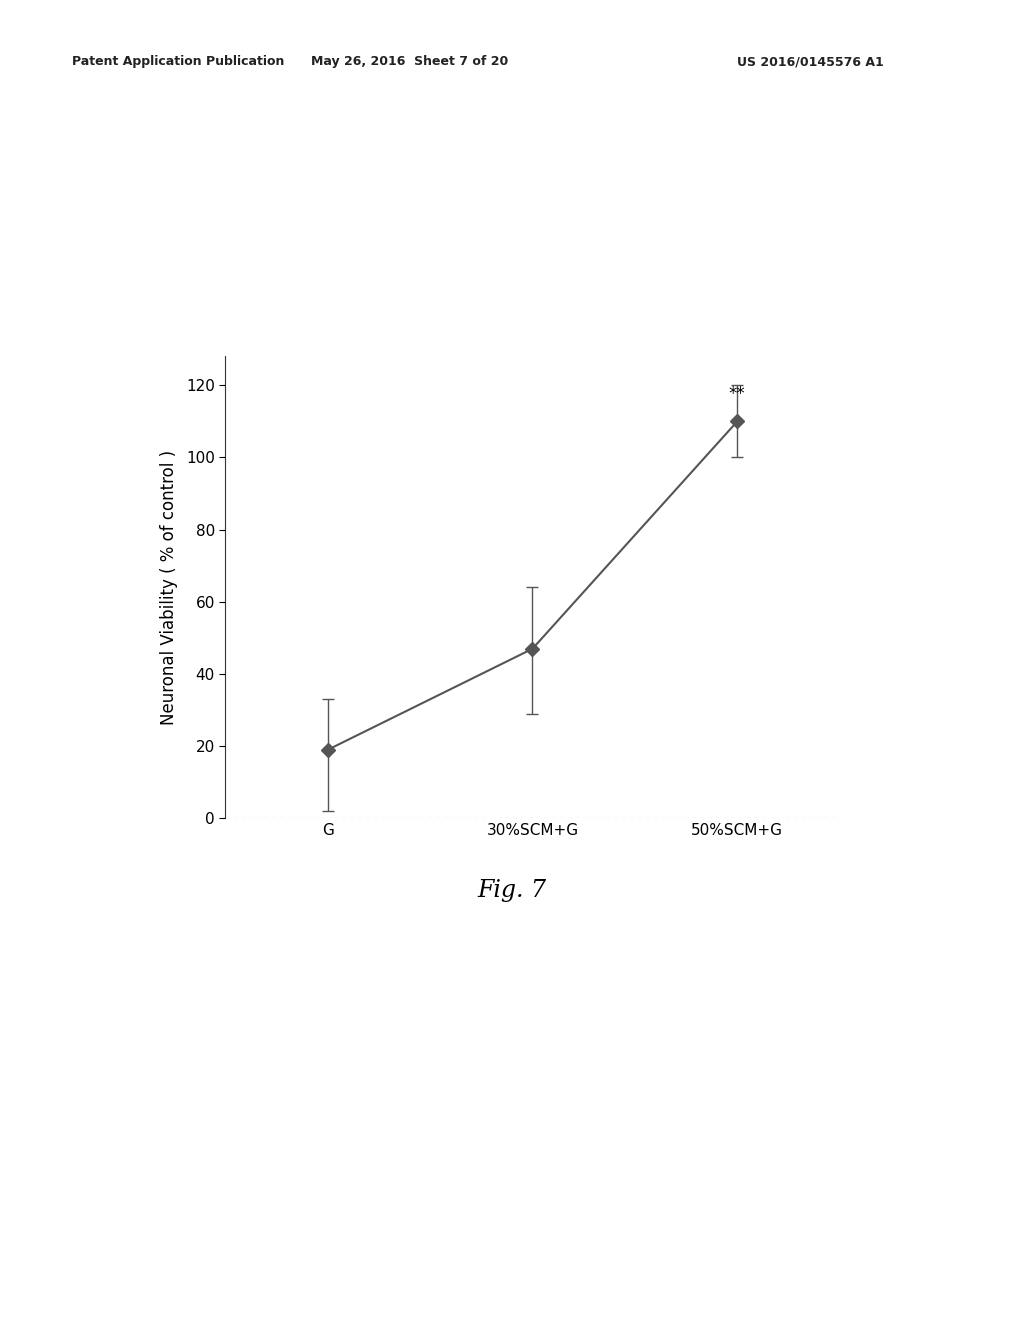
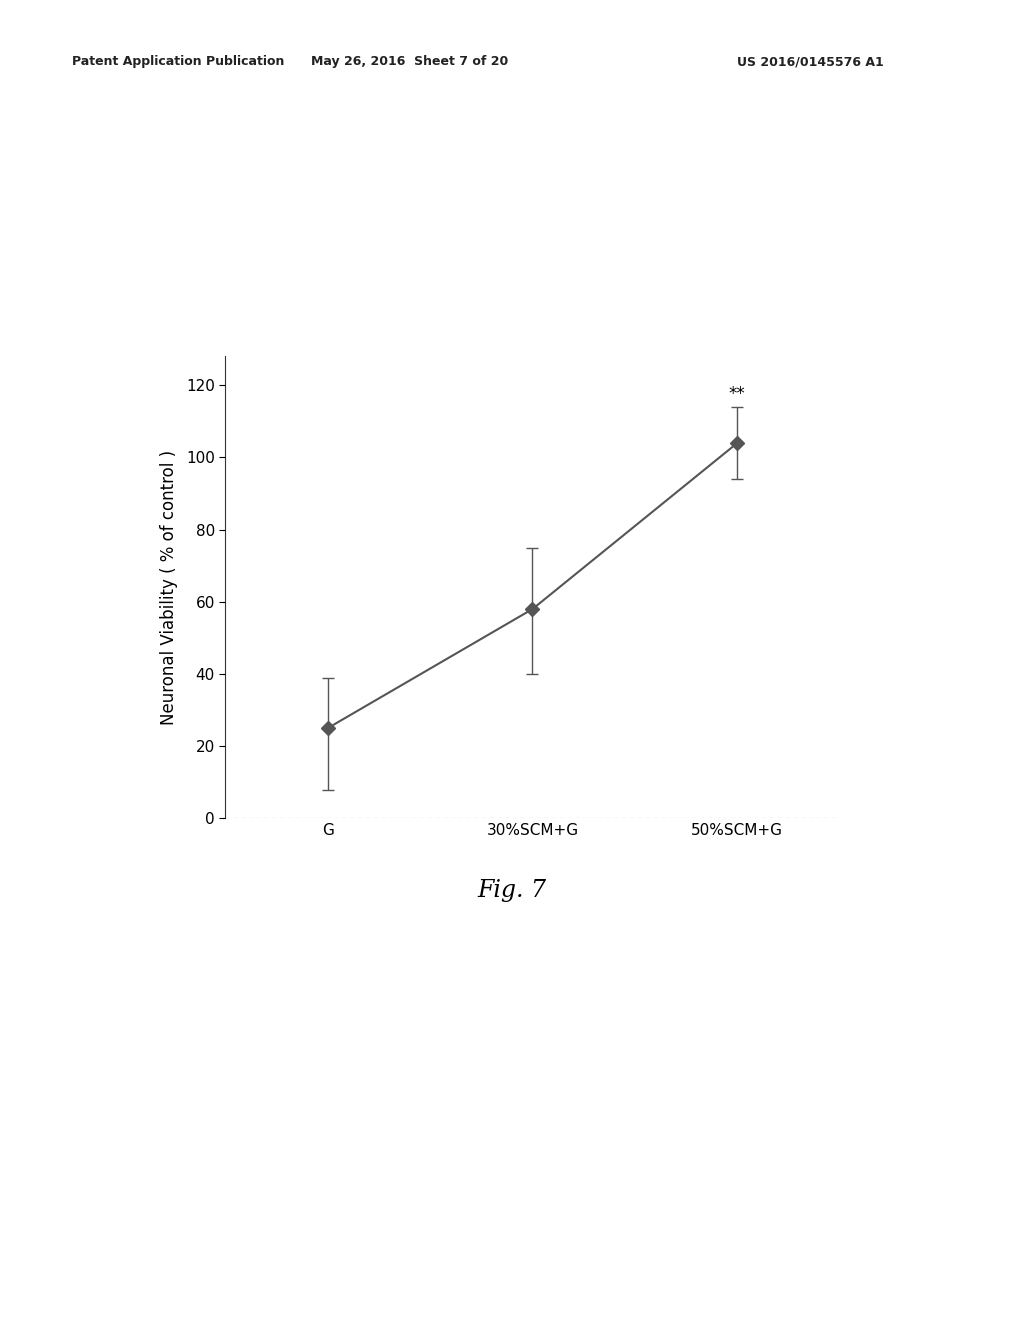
G: 19 -> 25
30%SCM+G: 47 -> 58
50%SCM+G: 110 -> 104
